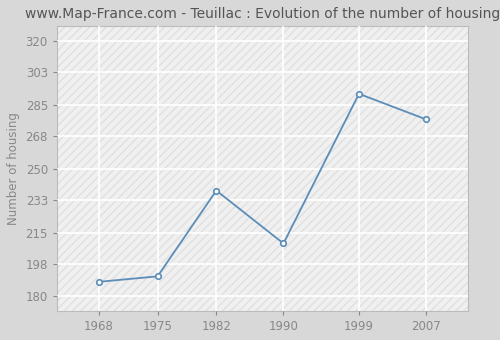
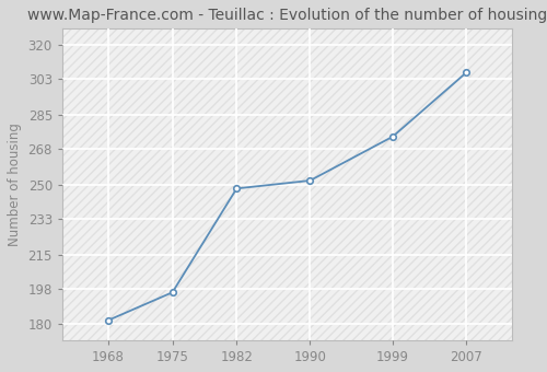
1968: 188 -> 182
1975: 191 -> 196
1982: 238 -> 248
1990: 209 -> 252
1999: 291 -> 274
2007: 277 -> 306
